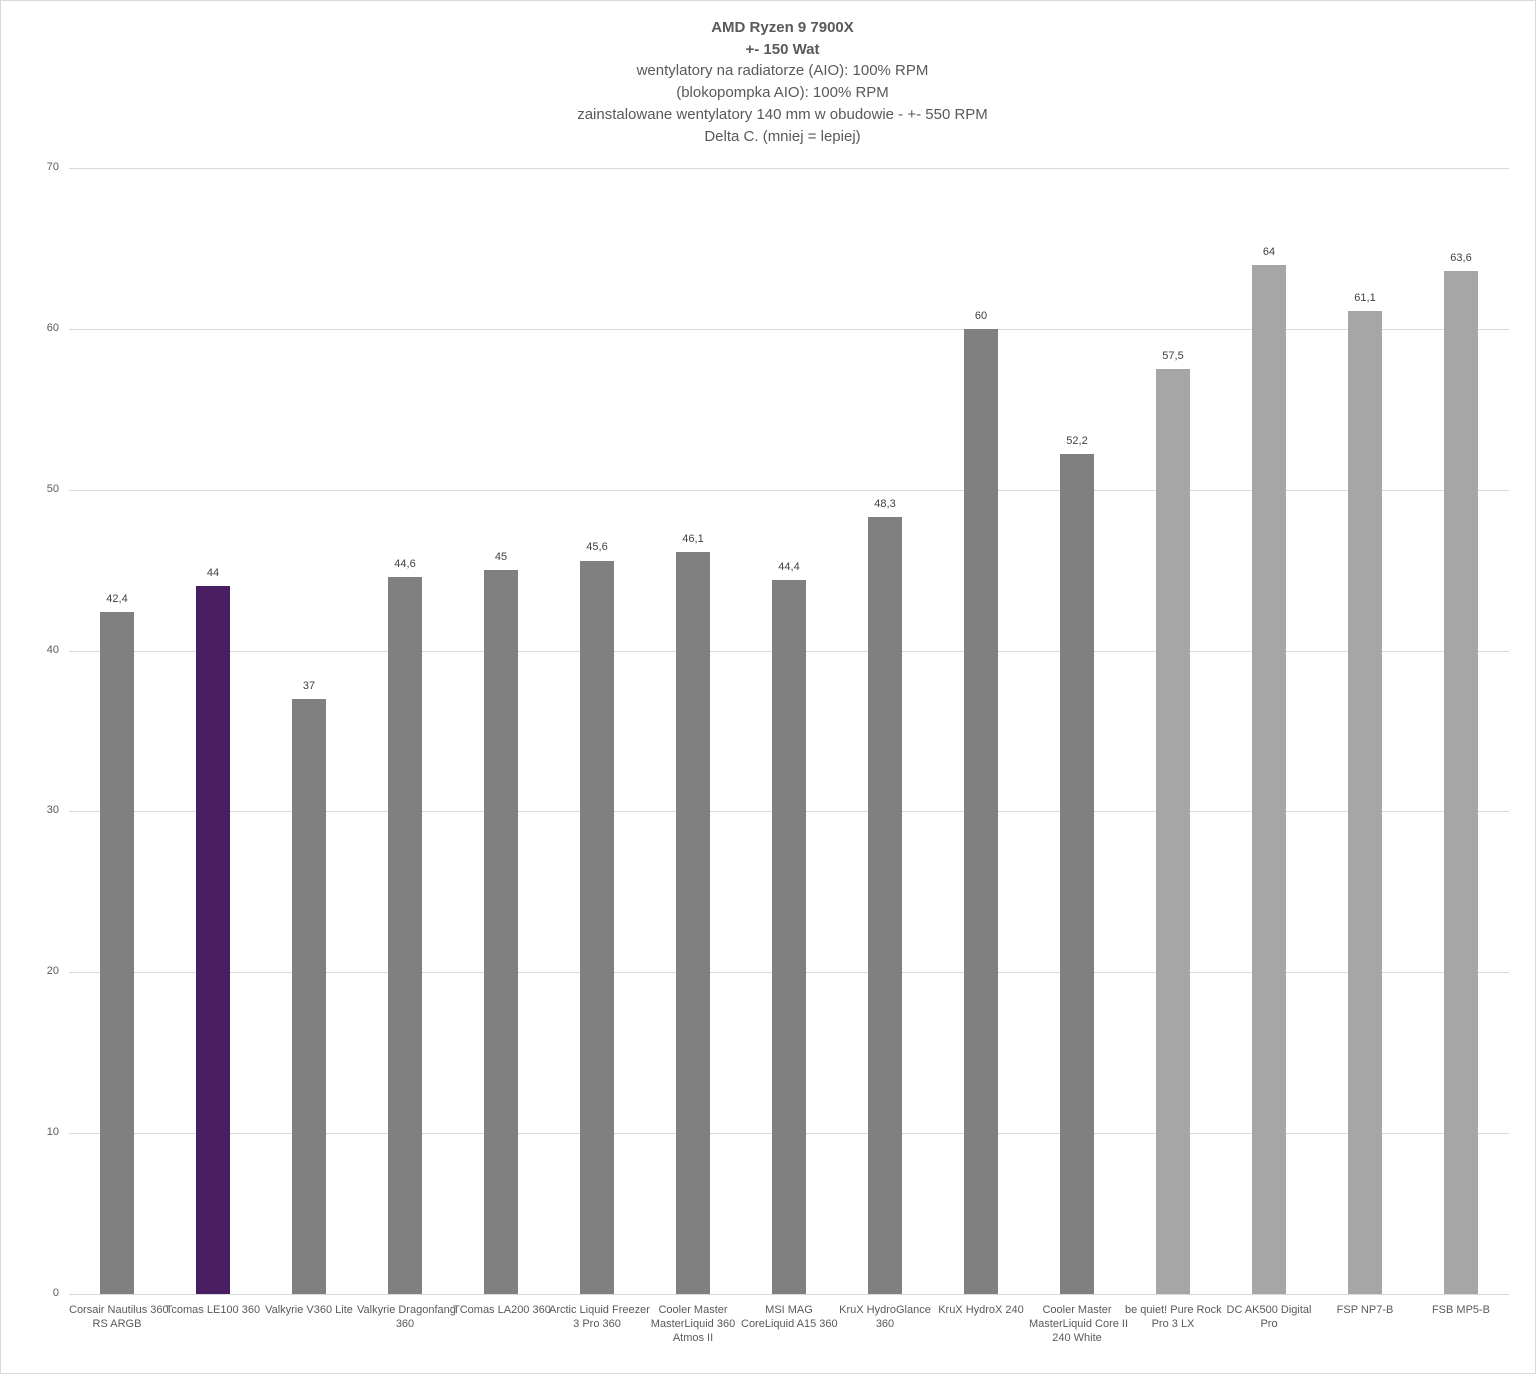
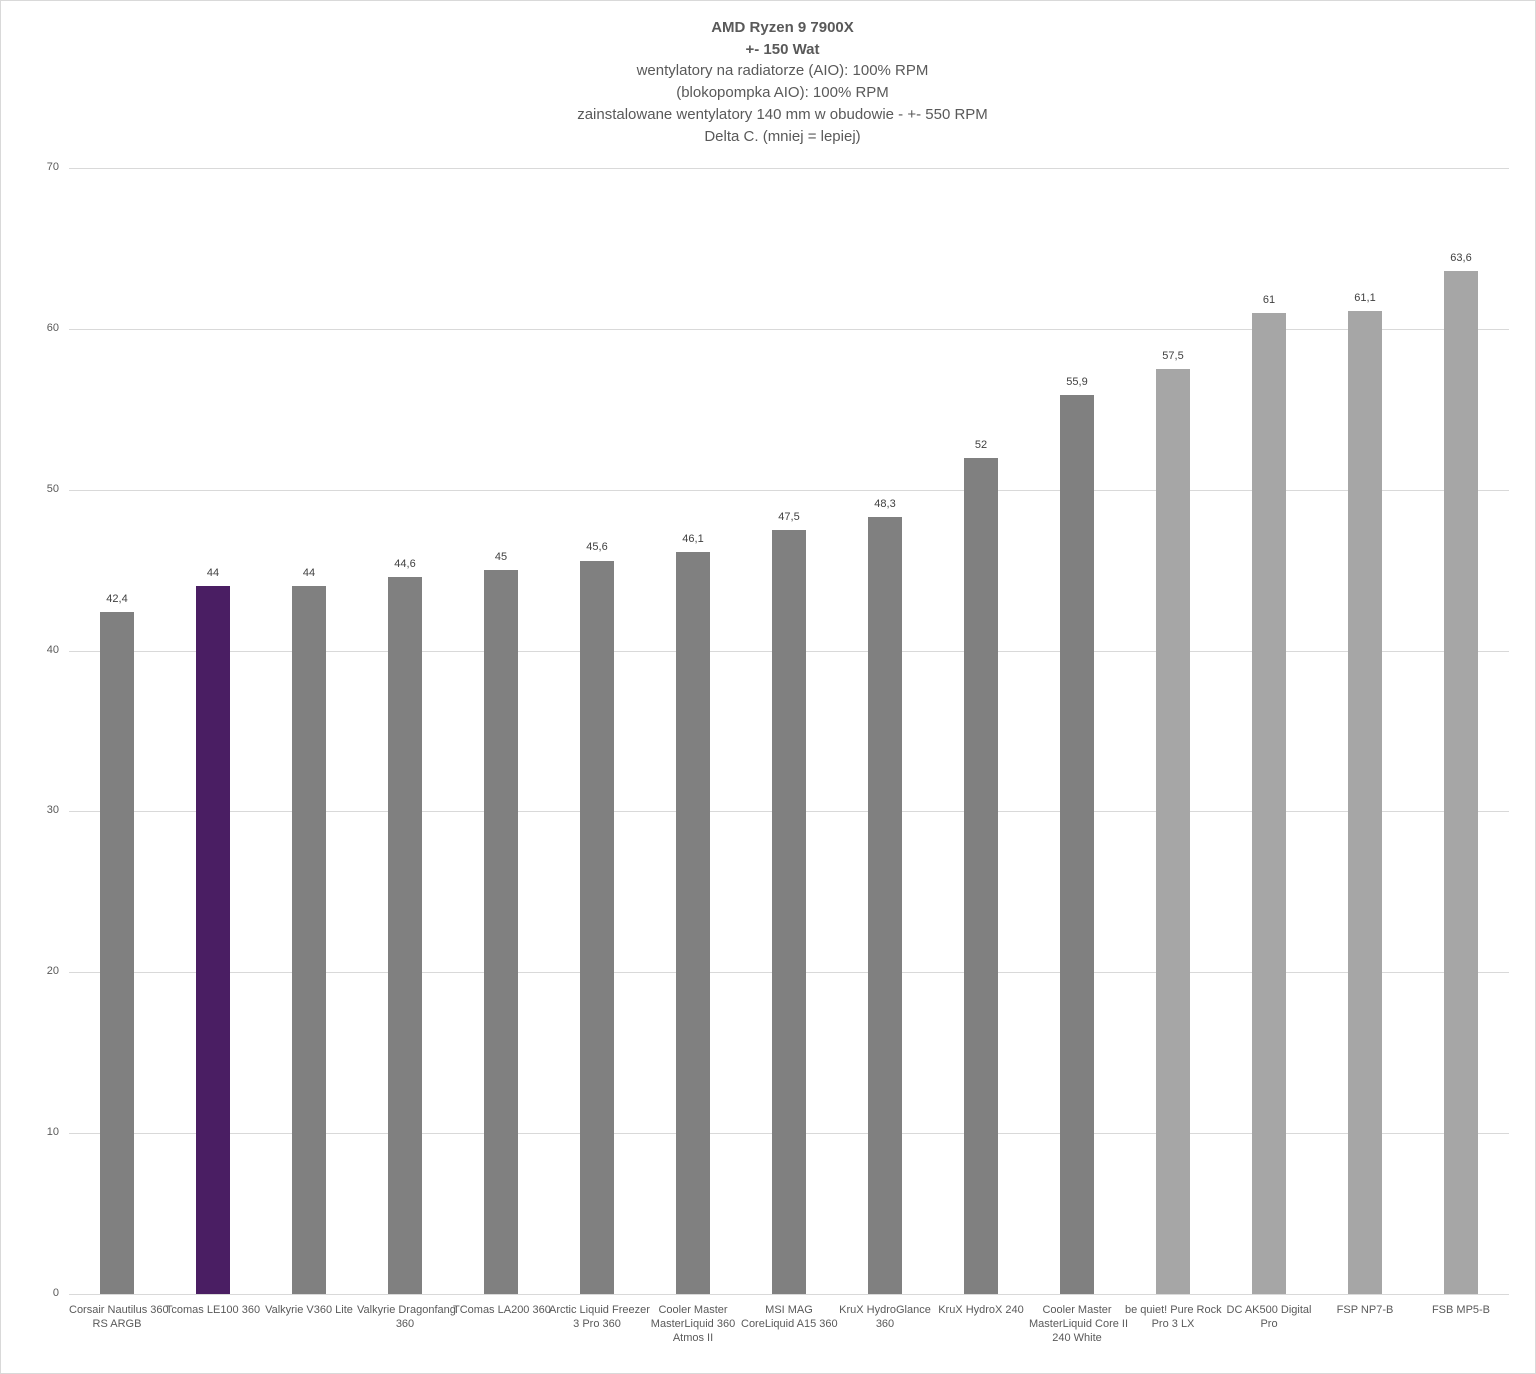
Valkyrie V360 Lite: 37 -> 44
MSI MAG CoreLiquid A15 360: 44,4 -> 47,5
KruX HydroX 240: 60 -> 52
Cooler Master MasterLiquid Core II 240 White: 52,2 -> 55,9
DC AK500 Digital Pro: 64 -> 61
